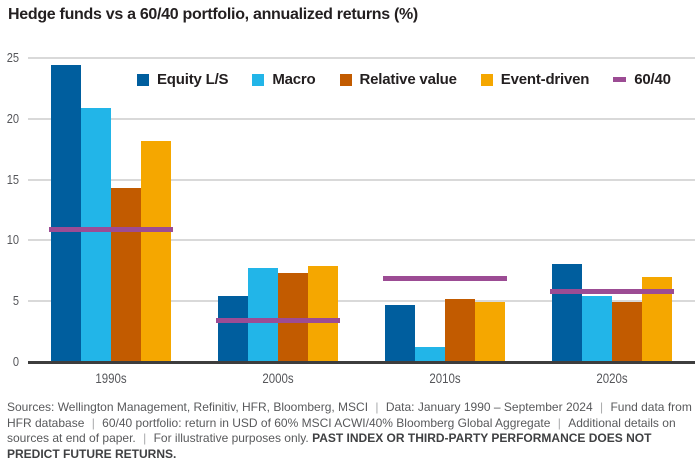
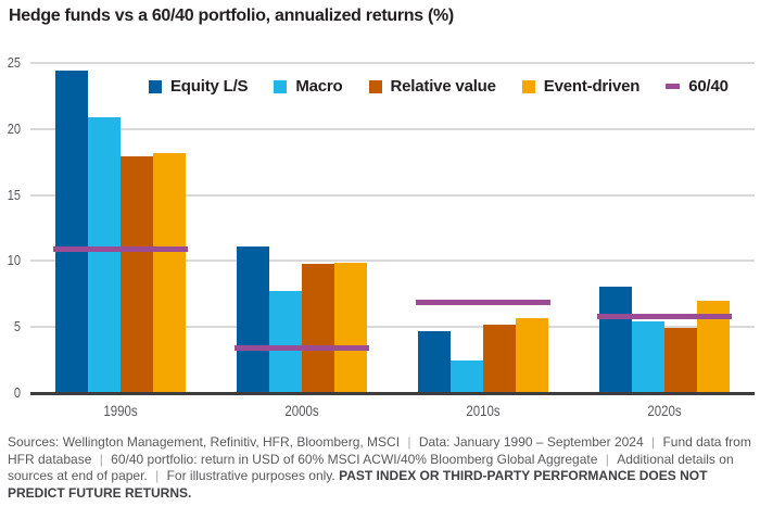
Relative value/1990s: 14.3 -> 17.9
Equity L/S/2000s: 5.4 -> 11.1
Relative value/2000s: 7.3 -> 9.8
Event-driven/2000s: 7.9 -> 9.9
Macro/2010s: 1.2 -> 2.5
Event-driven/2010s: 4.9 -> 5.7
